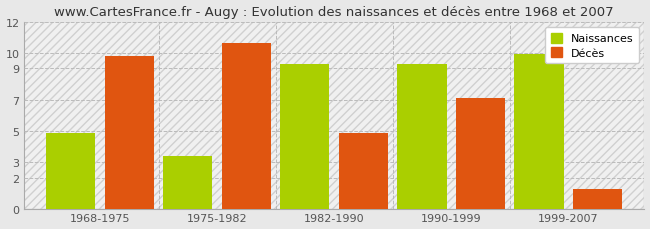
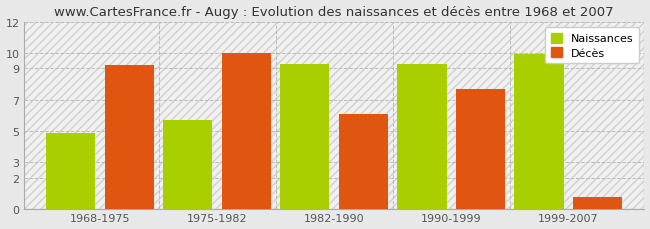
Décès/1968-1975: 9.8 -> 9.2
Naissances/1975-1982: 3.4 -> 5.7
Décès/1975-1982: 10.6 -> 10.0
Décès/1982-1990: 4.9 -> 6.1
Décès/1990-1999: 7.1 -> 7.7
Décès/1999-2007: 1.3 -> 0.8
